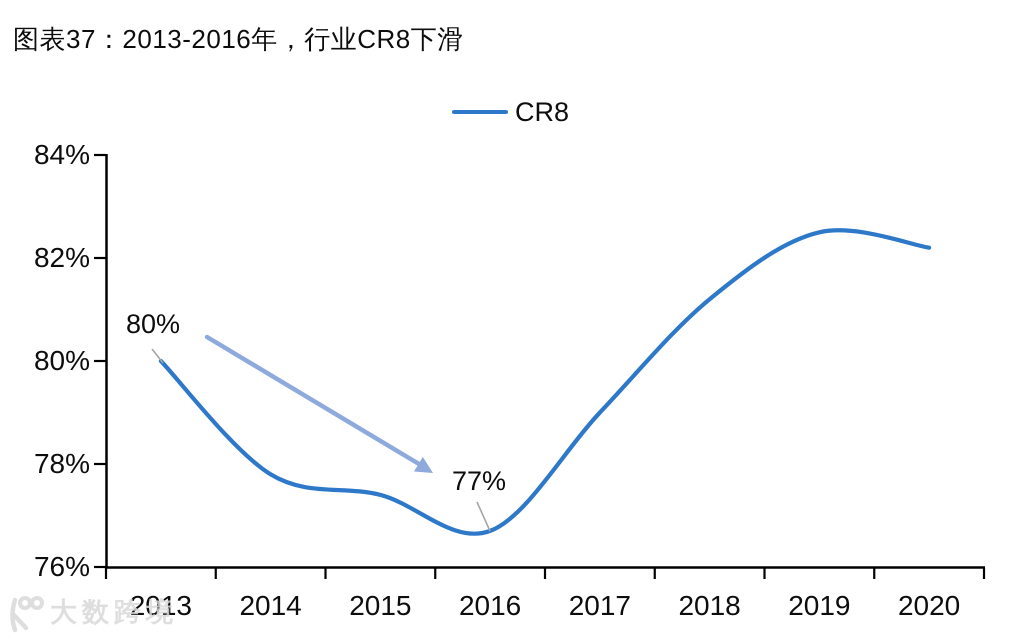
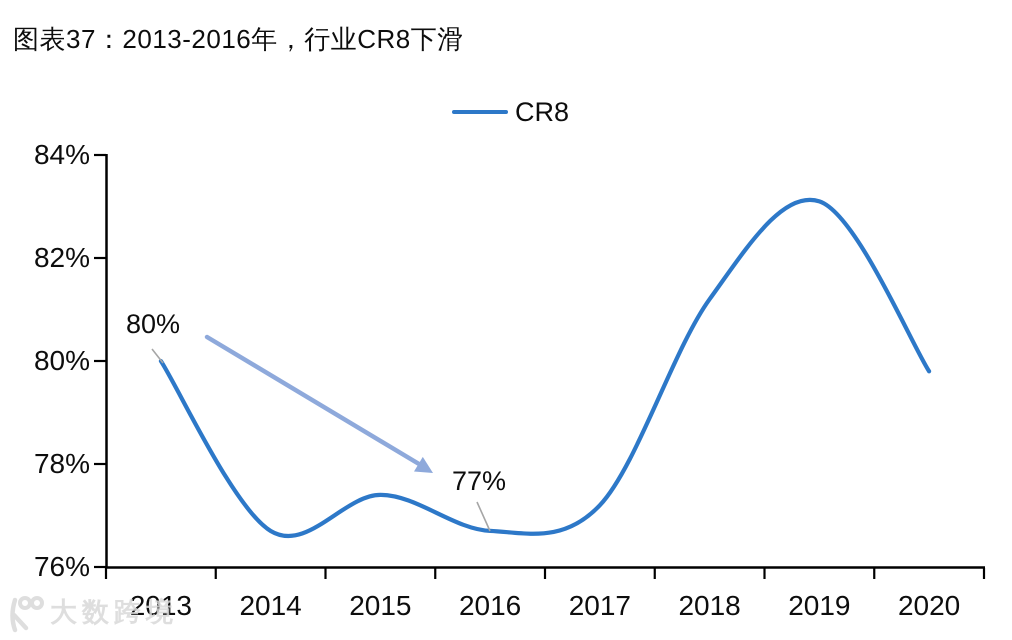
2014: 77.8% -> 76.7%
2017: 79.0% -> 77.2%
2019: 82.5% -> 83.1%
2020: 82.2% -> 79.8%
